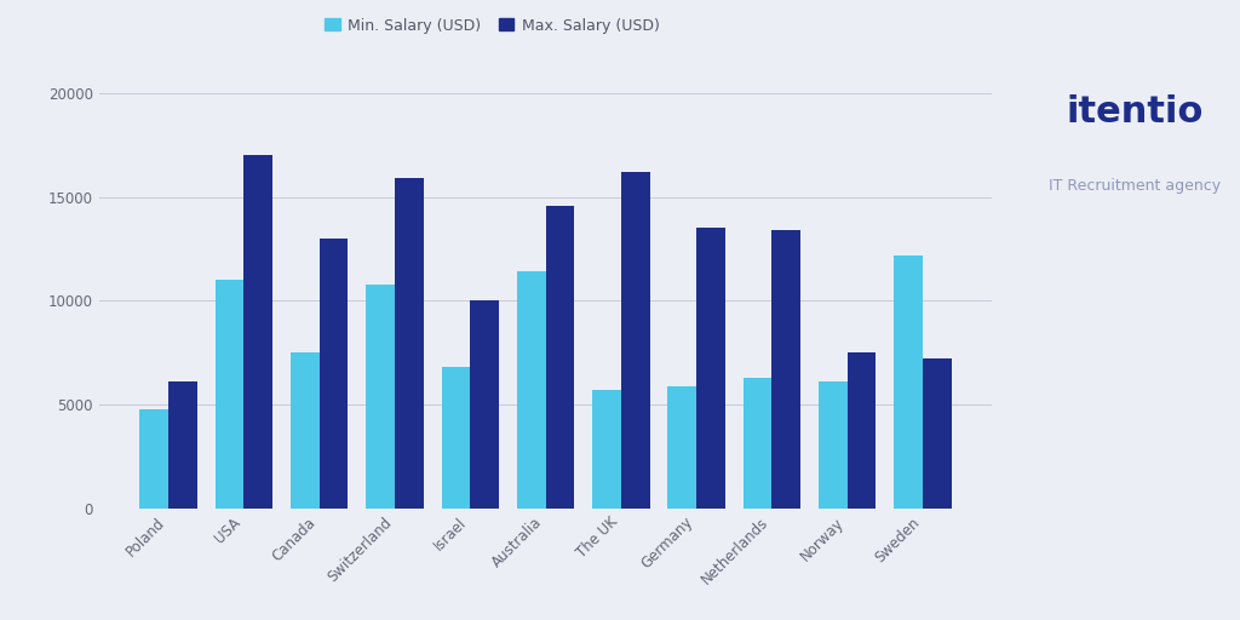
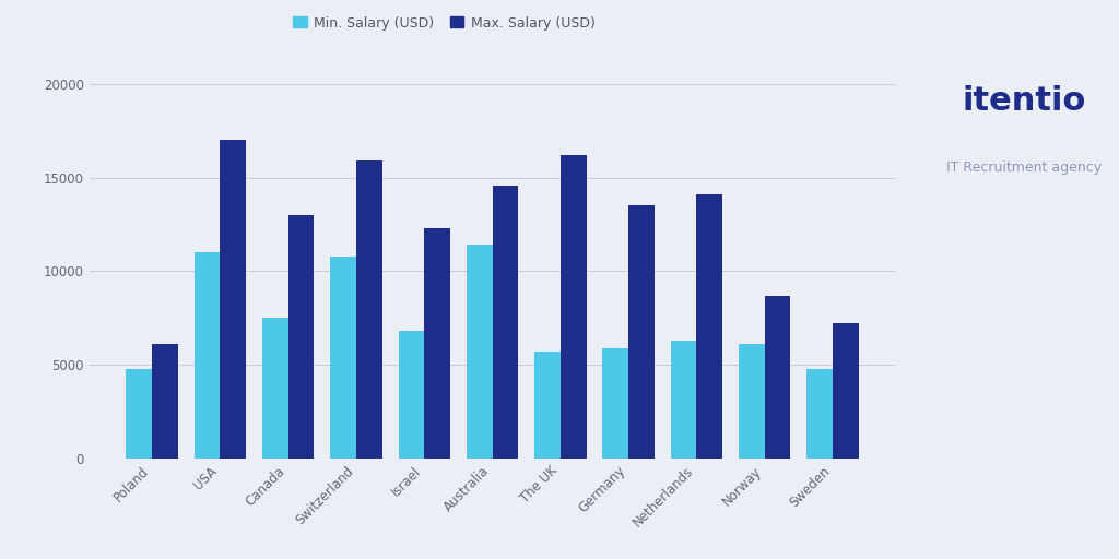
Max. Salary (USD)/Israel: 10000 -> 12300
Max. Salary (USD)/Netherlands: 13400 -> 14100
Max. Salary (USD)/Norway: 7500 -> 8700
Min. Salary (USD)/Sweden: 12200 -> 4800
